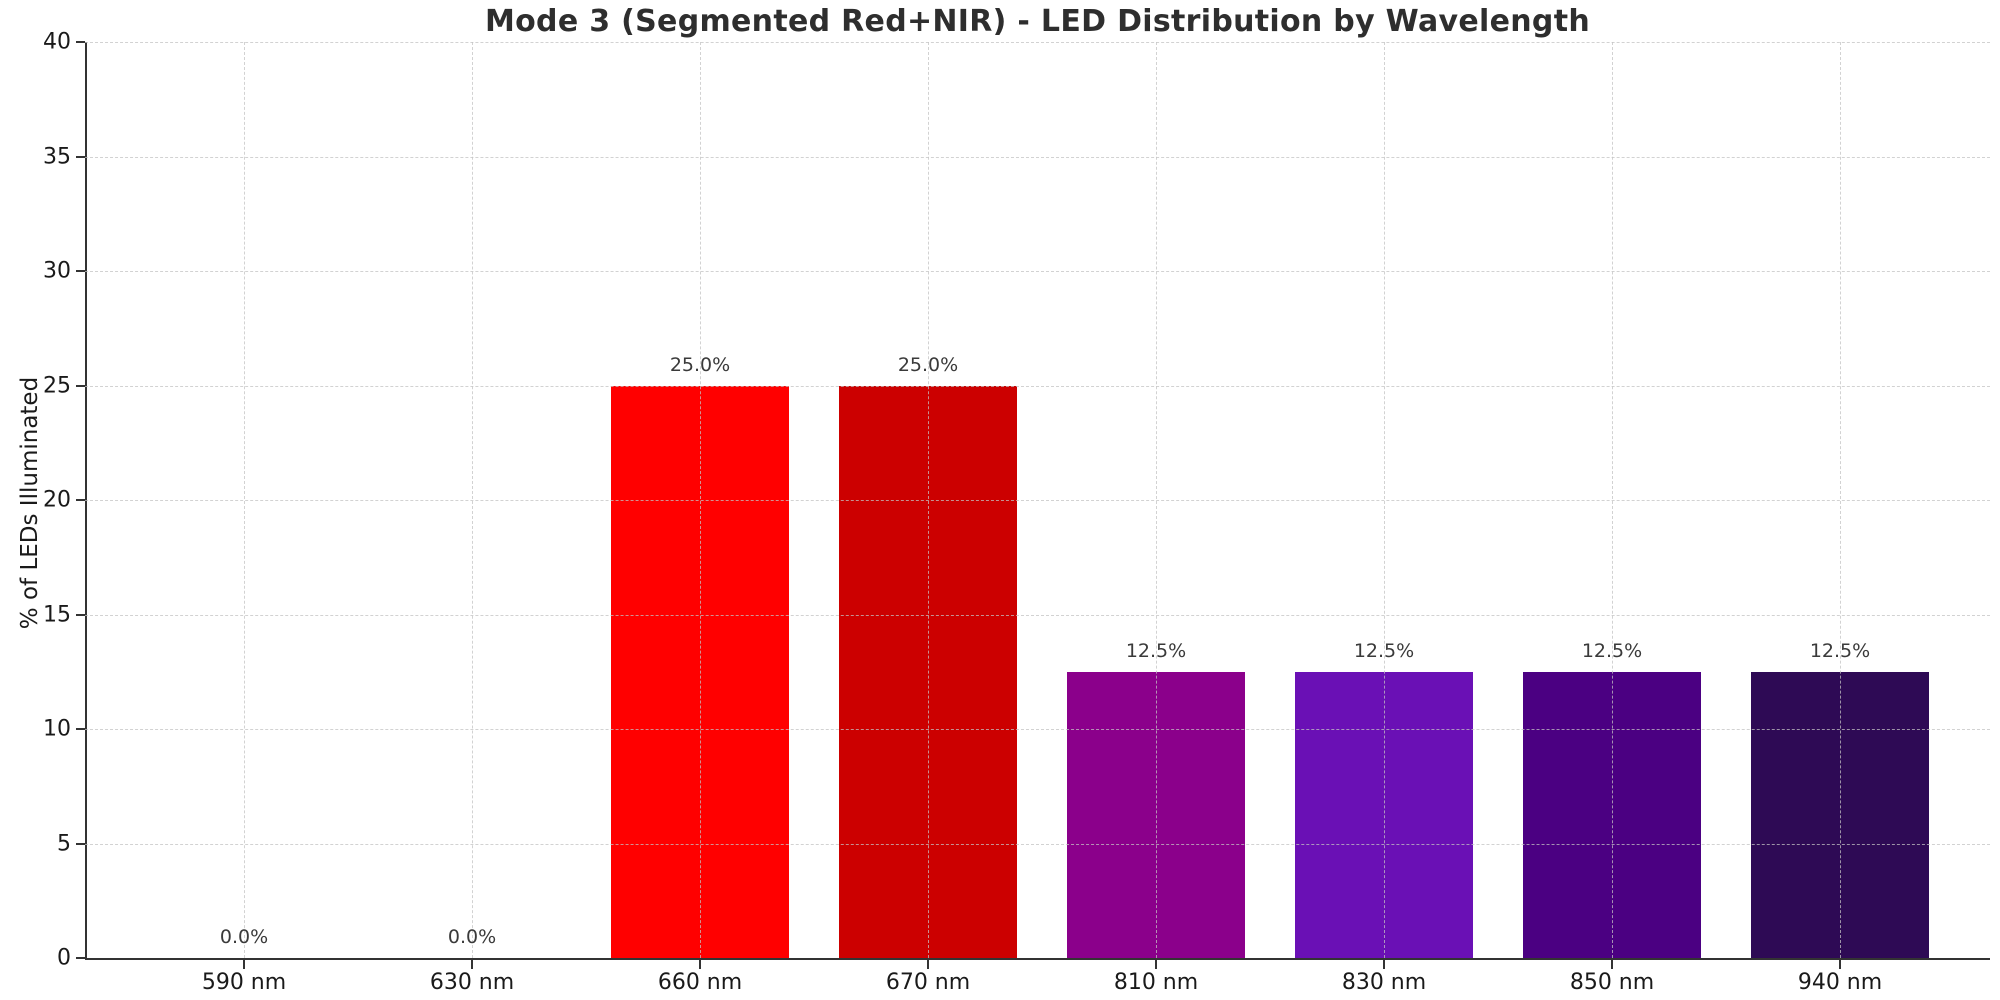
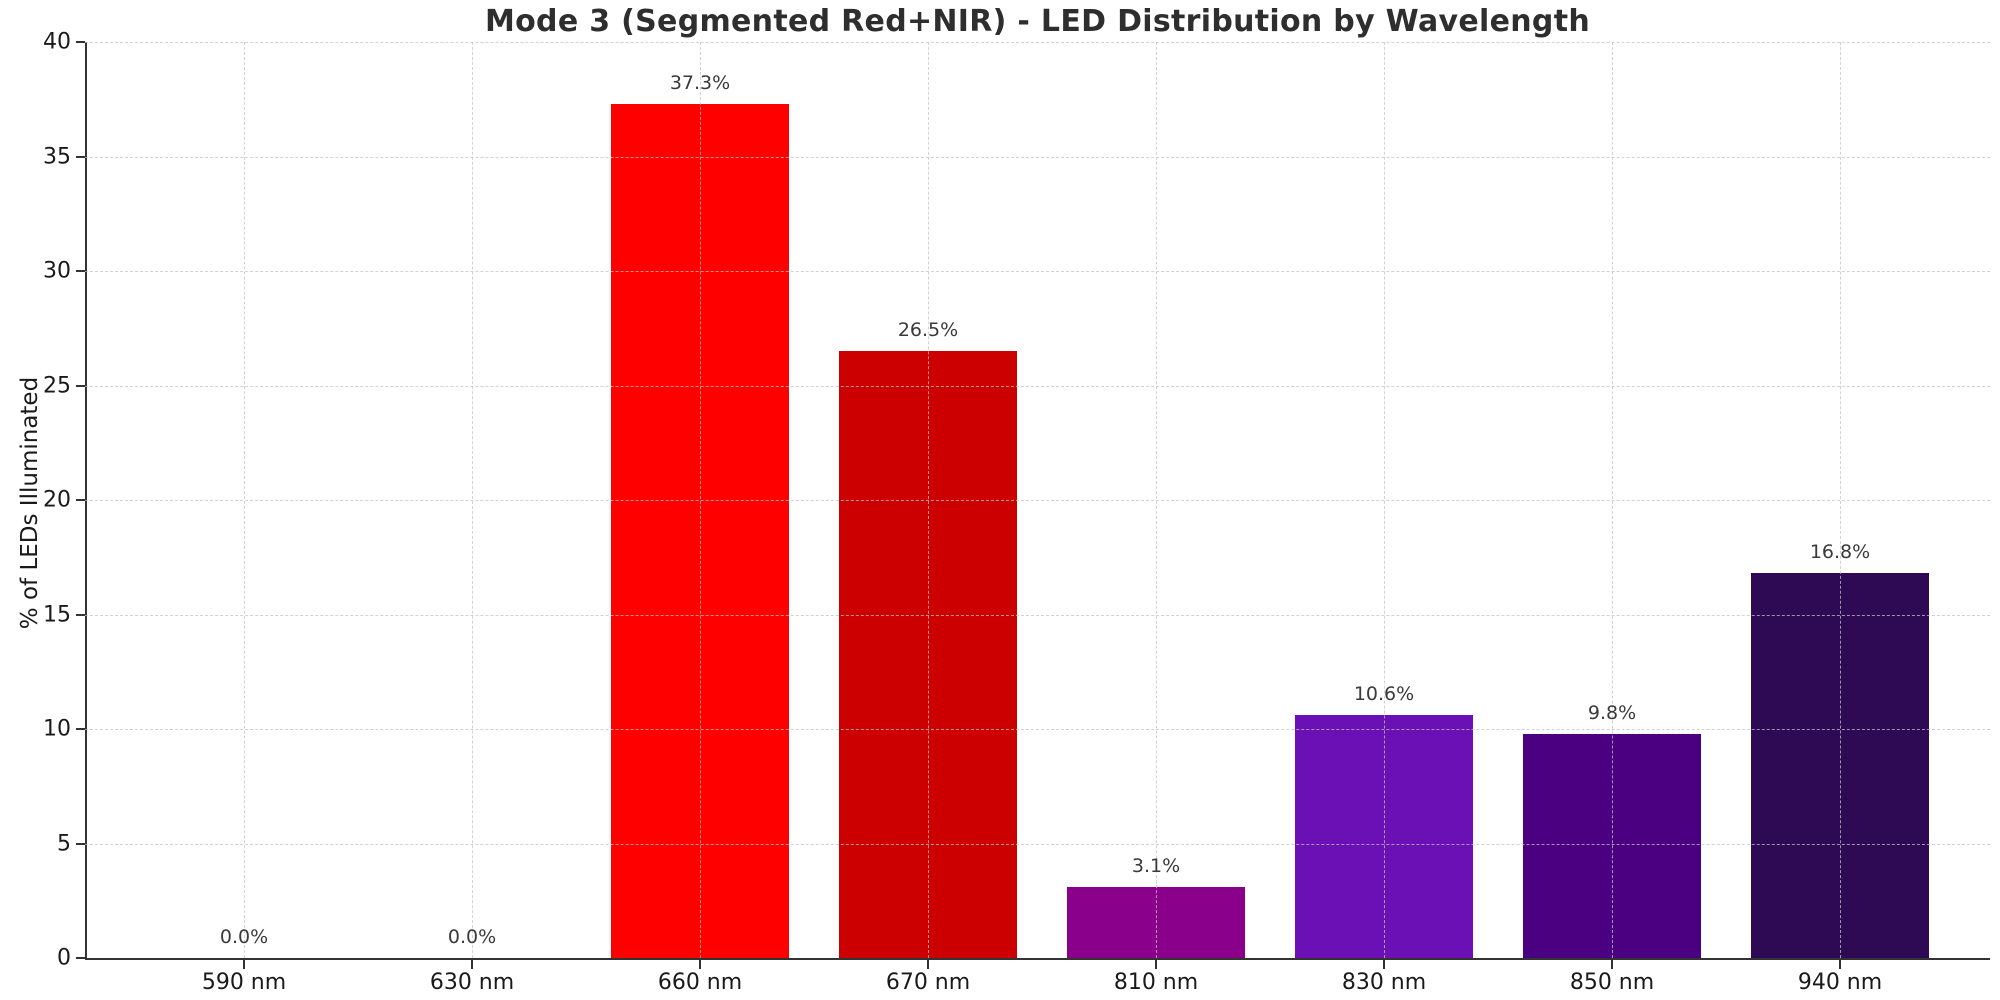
660 nm: 25.0% -> 37.3%
670 nm: 25.0% -> 26.5%
810 nm: 12.5% -> 3.1%
830 nm: 12.5% -> 10.6%
850 nm: 12.5% -> 9.8%
940 nm: 12.5% -> 16.8%
